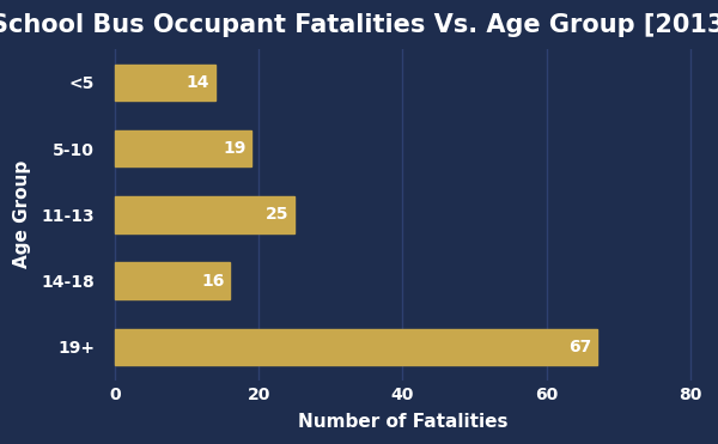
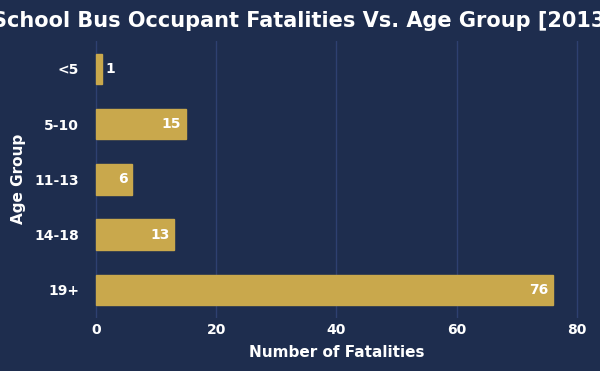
<5: 14 -> 1
5-10: 19 -> 15
11-13: 25 -> 6
14-18: 16 -> 13
19+: 67 -> 76
